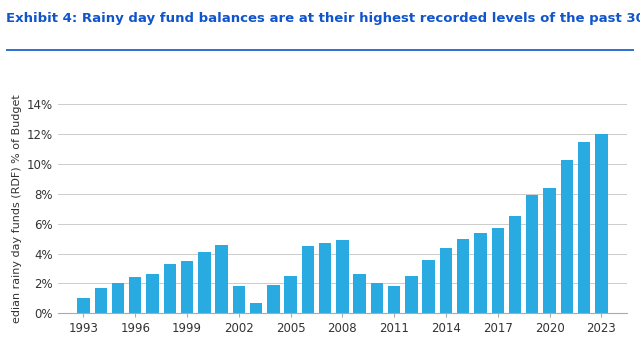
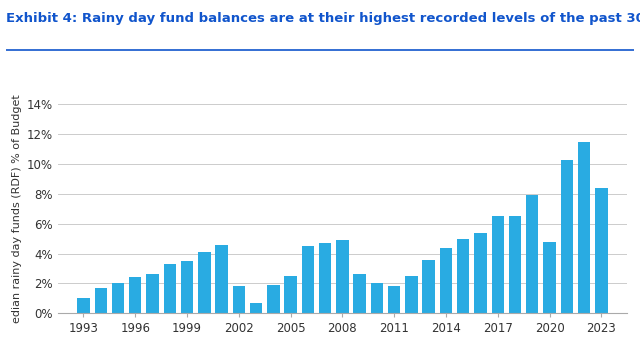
2017: 5.7% -> 6.5%
2020: 8.4% -> 4.8%
2023: 12.0% -> 8.4%
